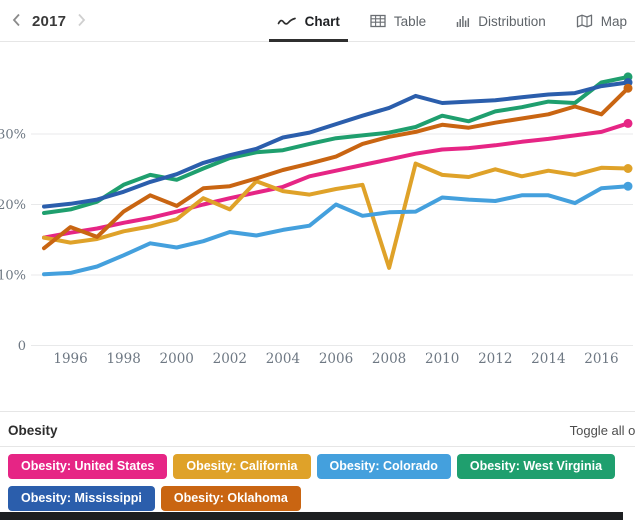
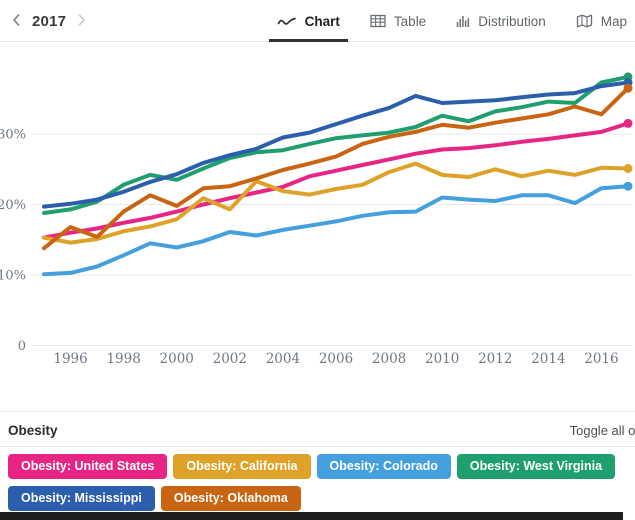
Obesity: Colorado/2006: 20% -> 18%
Obesity: California/2008: 11% -> 25%
